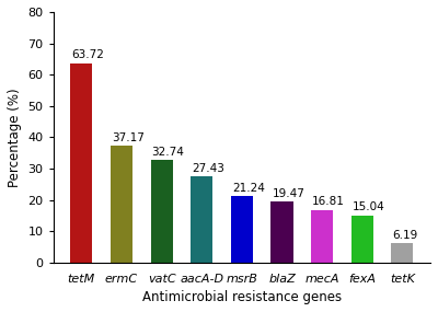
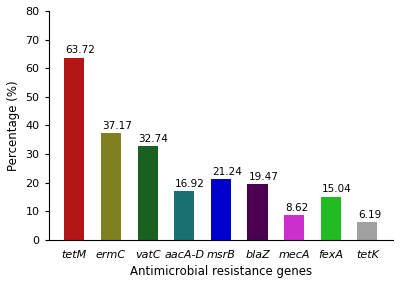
aacA-D: 27.43 -> 16.92
mecA: 16.81 -> 8.62
